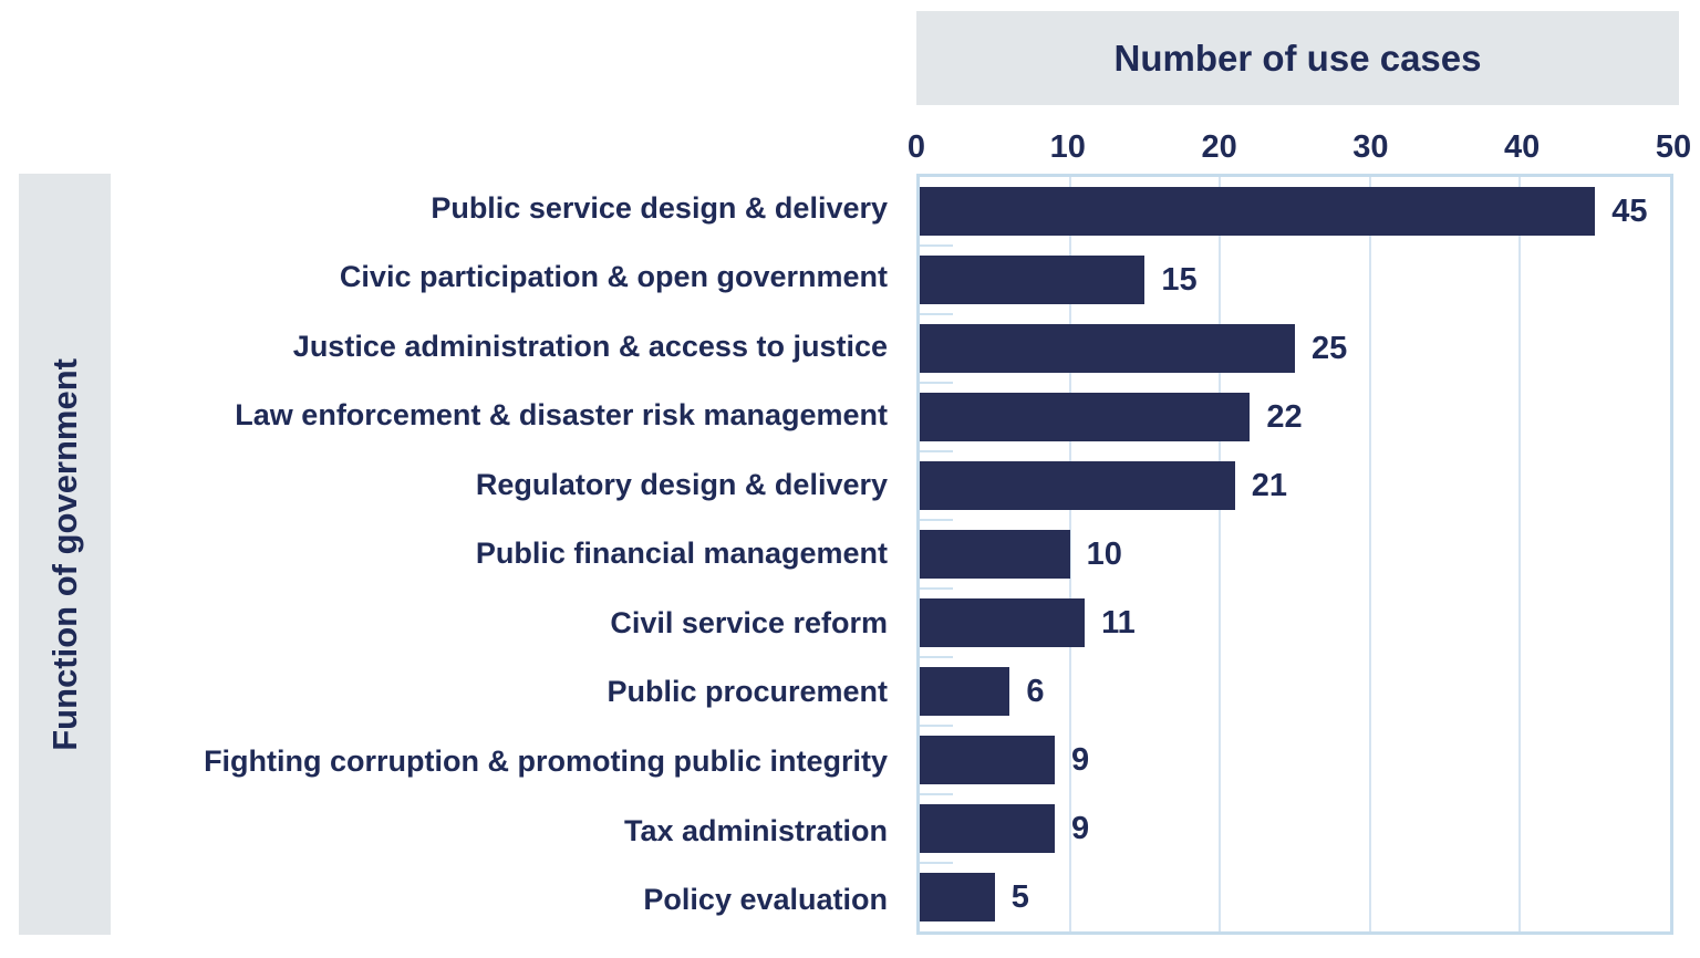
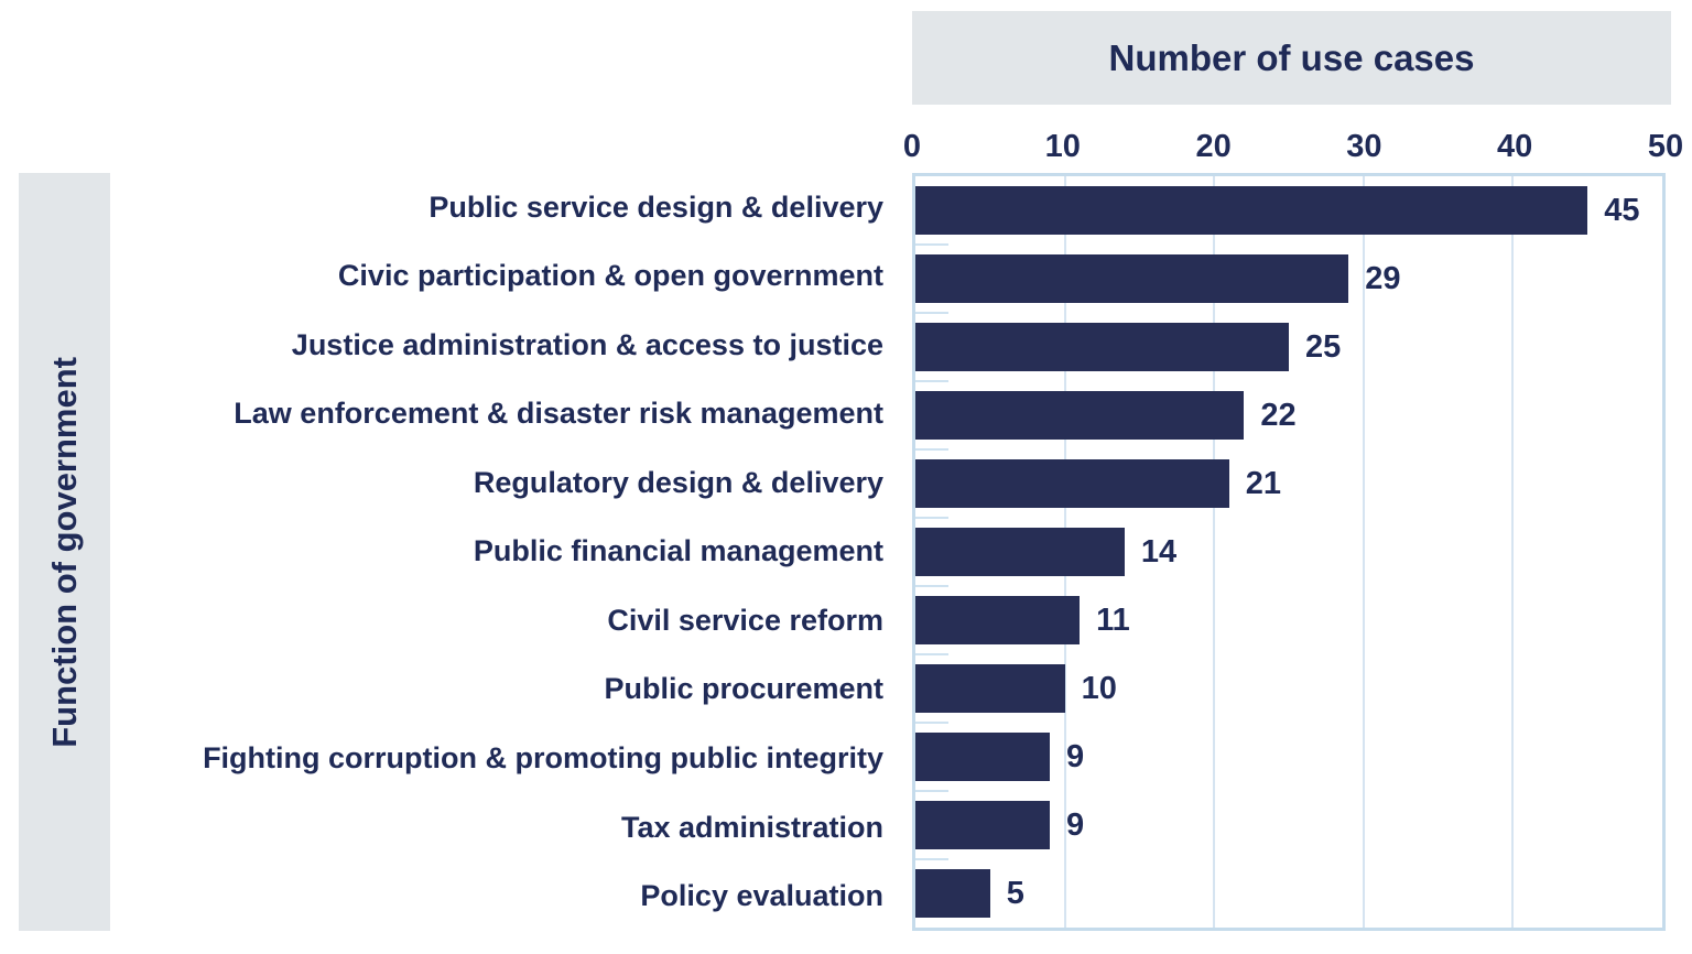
Civic participation & open government: 15 -> 29
Public financial management: 10 -> 14
Public procurement: 6 -> 10
